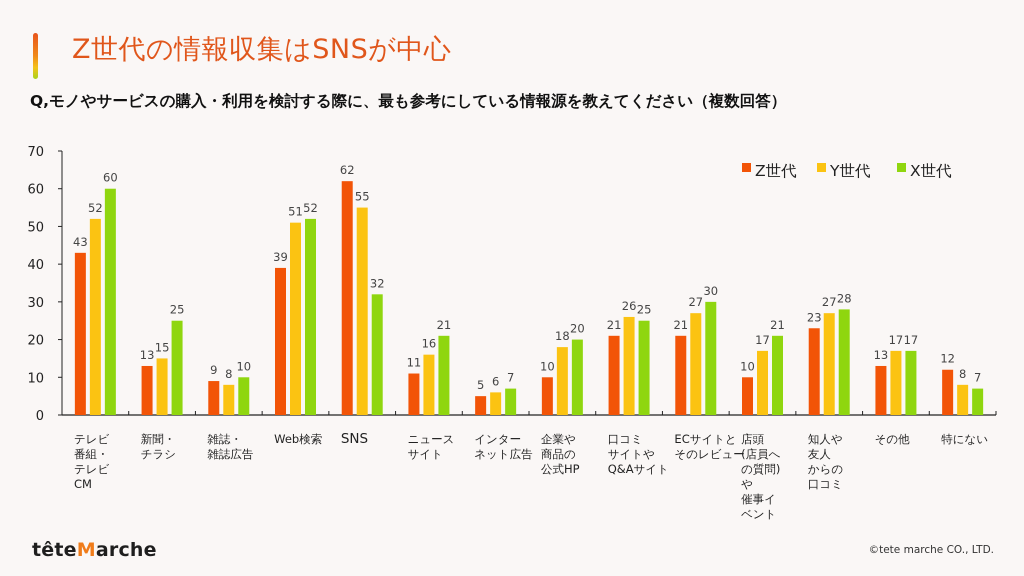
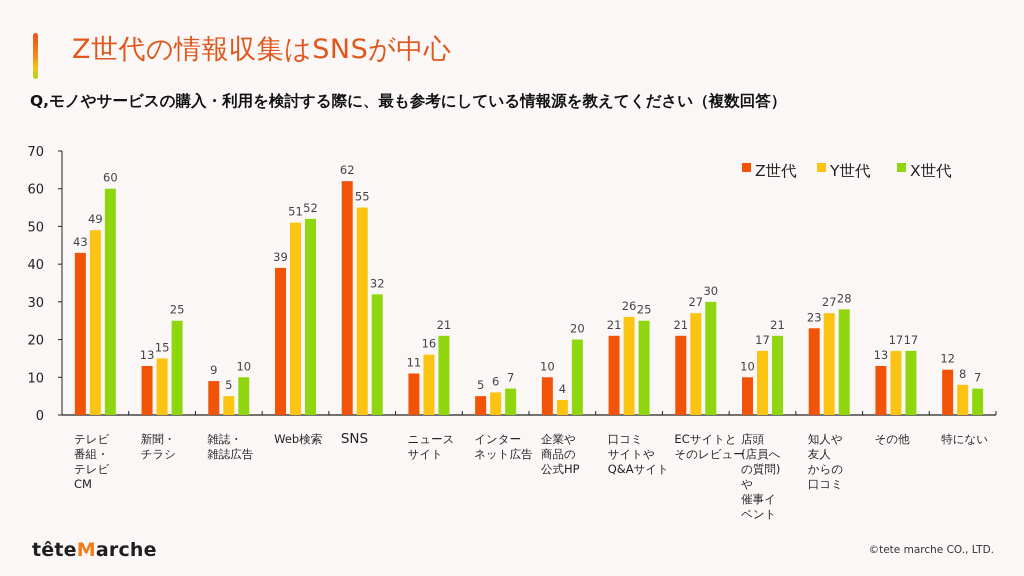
Y世代/テレビ 番組・ テレビ CM: 52 -> 49
Y世代/雑誌・ 雑誌広告: 8 -> 5
Y世代/企業や 商品の 公式HP: 18 -> 4
